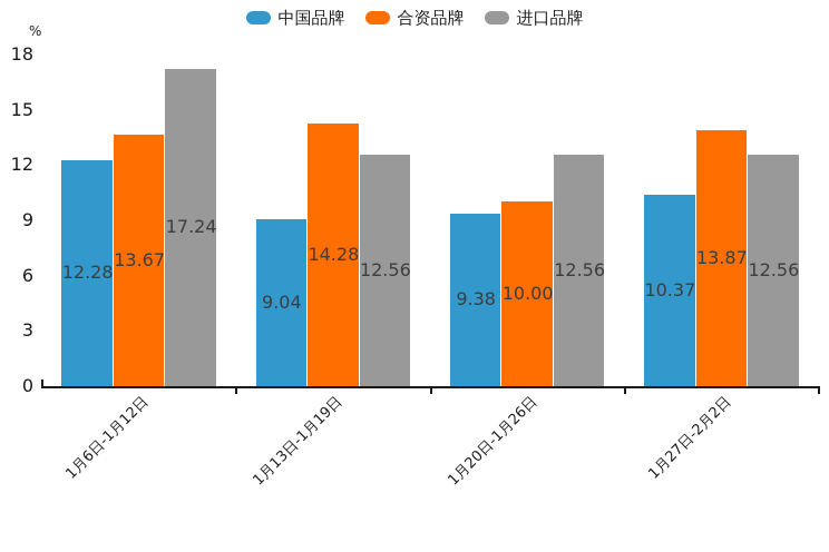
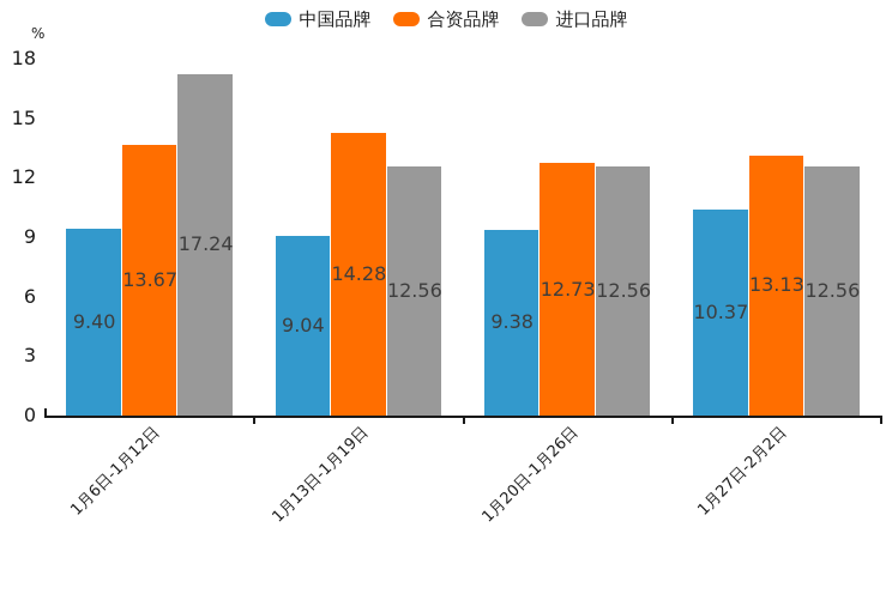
中国品牌/1月6日-1月12日: 12.28 -> 9.40
合资品牌/1月20日-1月26日: 10.00 -> 12.73
合资品牌/1月27日-2月2日: 13.87 -> 13.13
